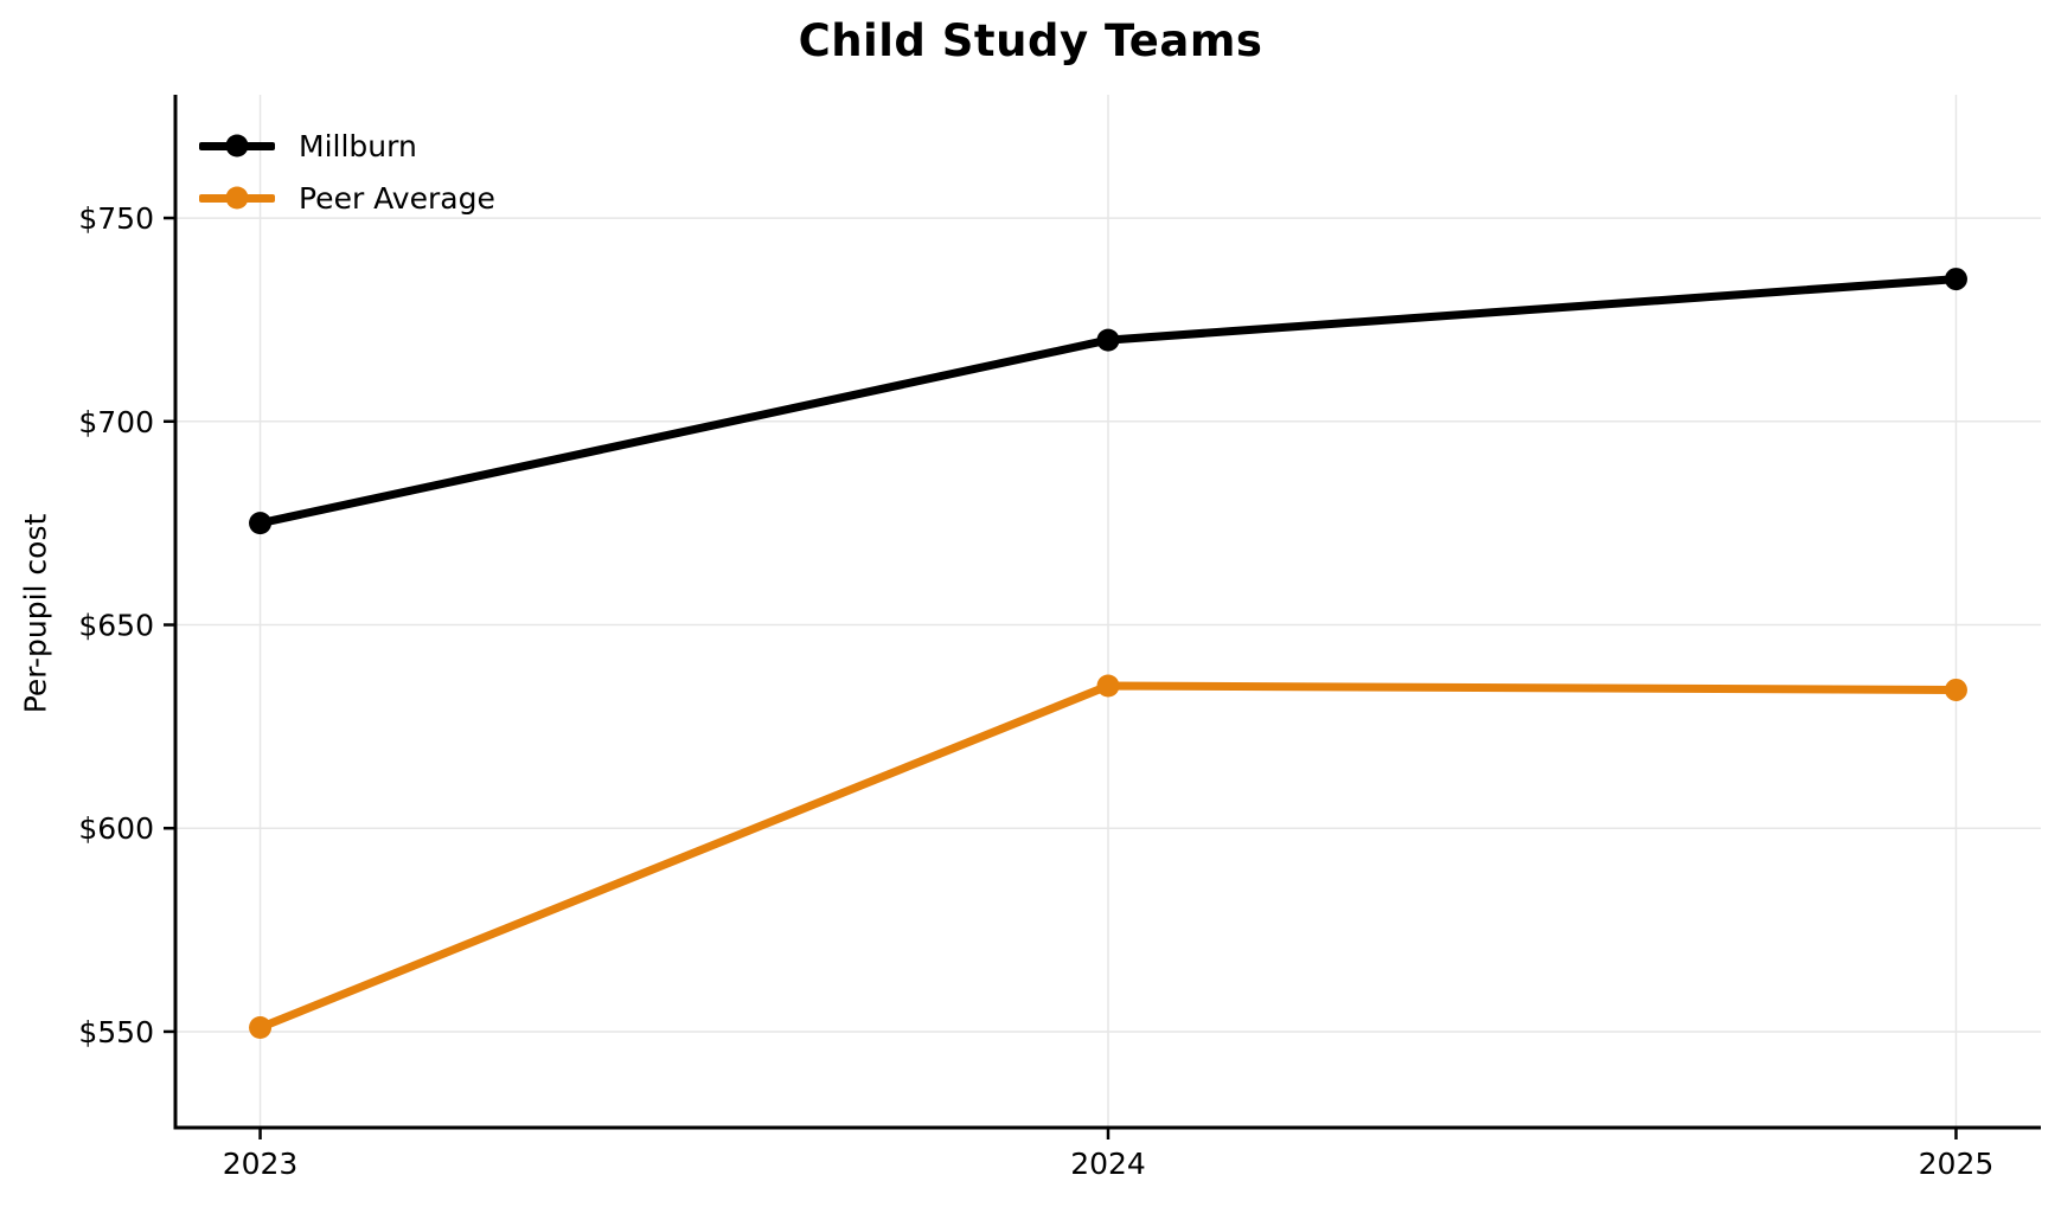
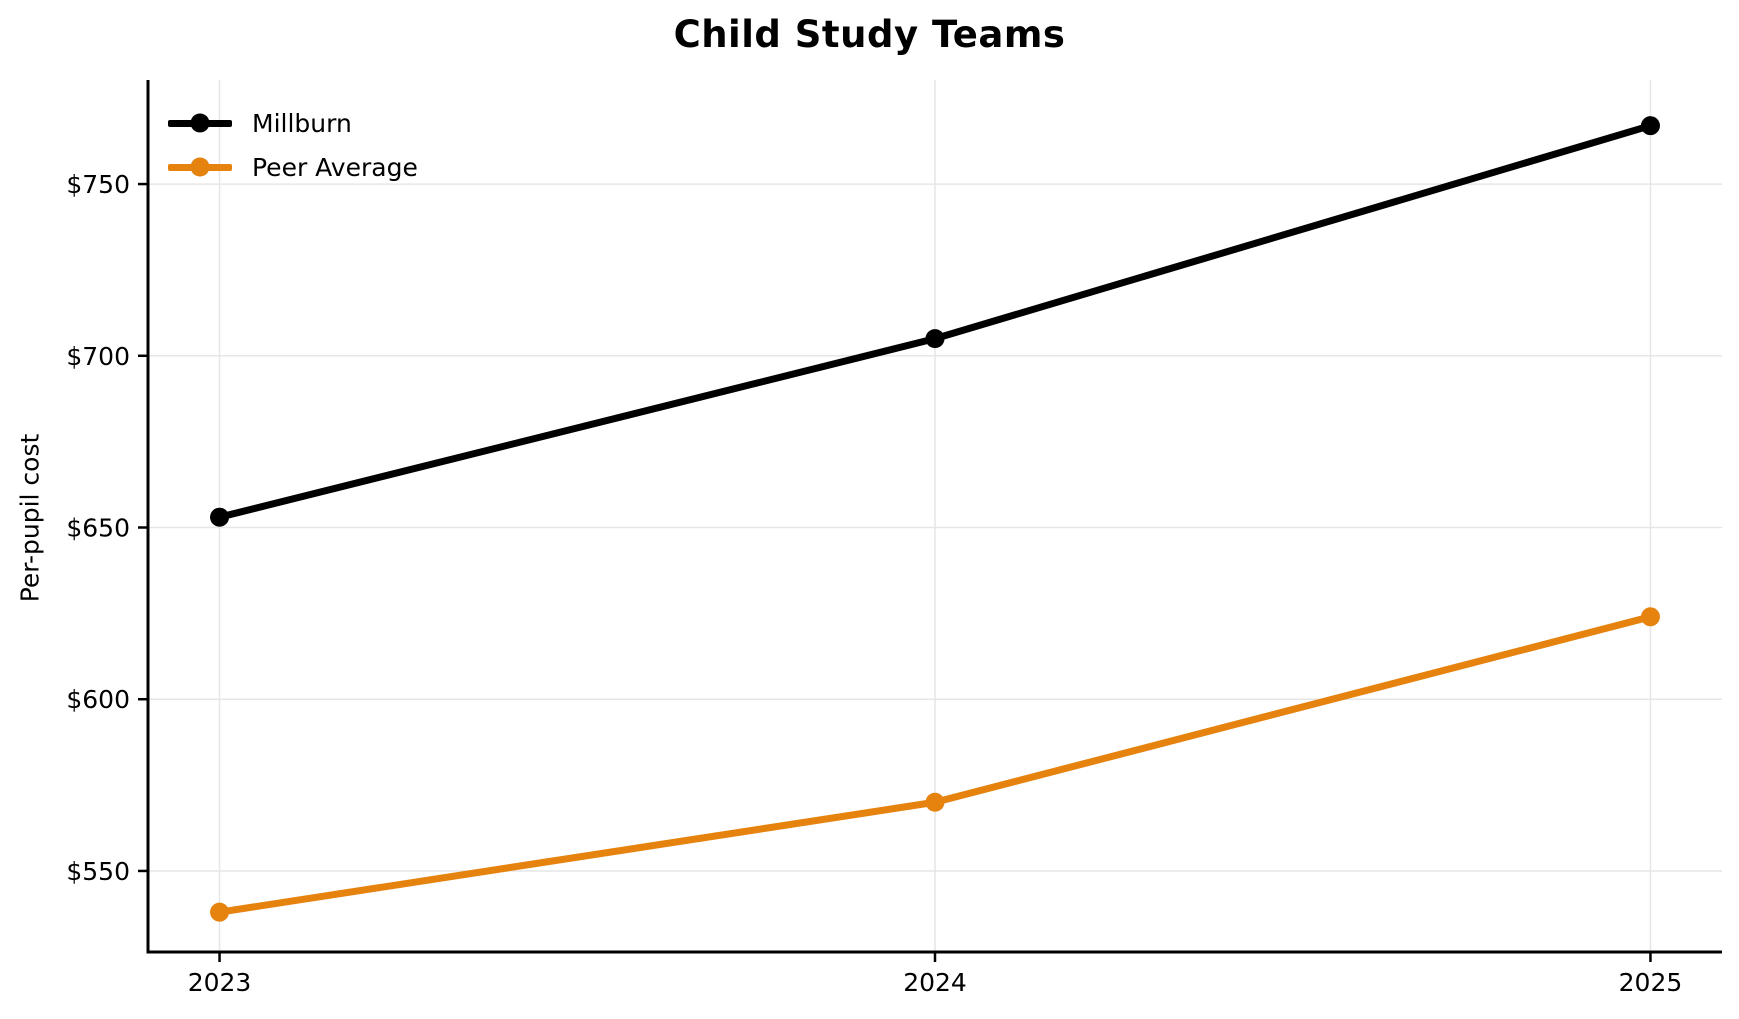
Millburn/2023: $675 -> $653
Peer Average/2023: $551 -> $538
Millburn/2024: $720 -> $705
Peer Average/2024: $635 -> $570
Millburn/2025: $735 -> $767
Peer Average/2025: $634 -> $624
